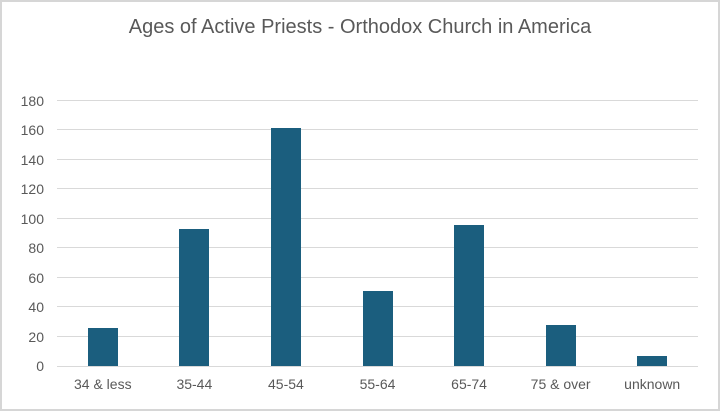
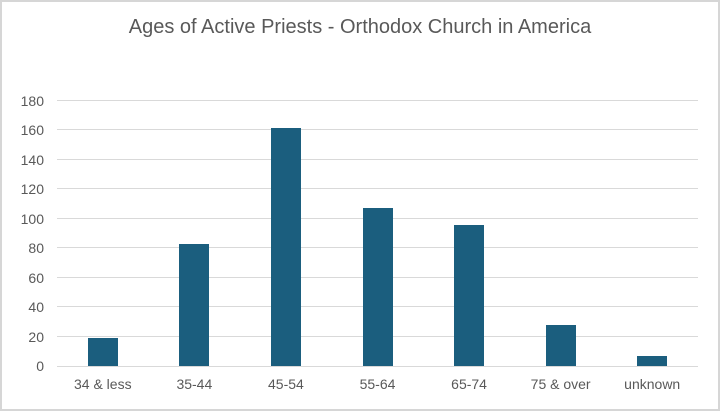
34 & less: 26 -> 19
35-44: 93 -> 83
55-64: 51 -> 107
